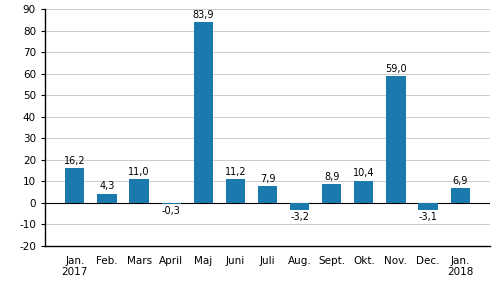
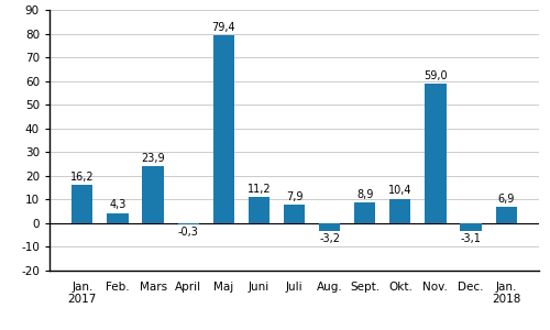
Mars: 11,0 -> 23,9
Maj: 83,9 -> 79,4
